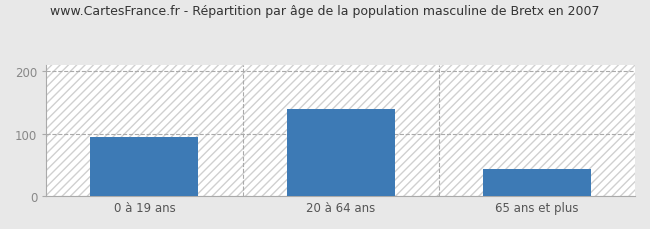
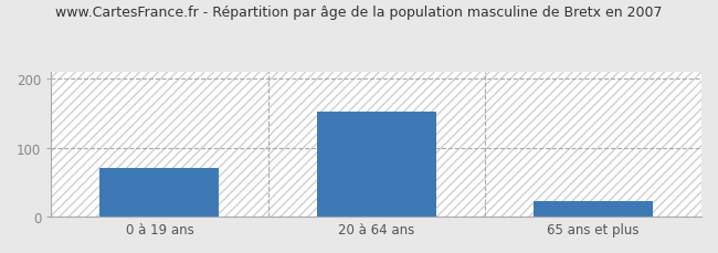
0 à 19 ans: 94 -> 70
20 à 64 ans: 140 -> 152
65 ans et plus: 44 -> 22
